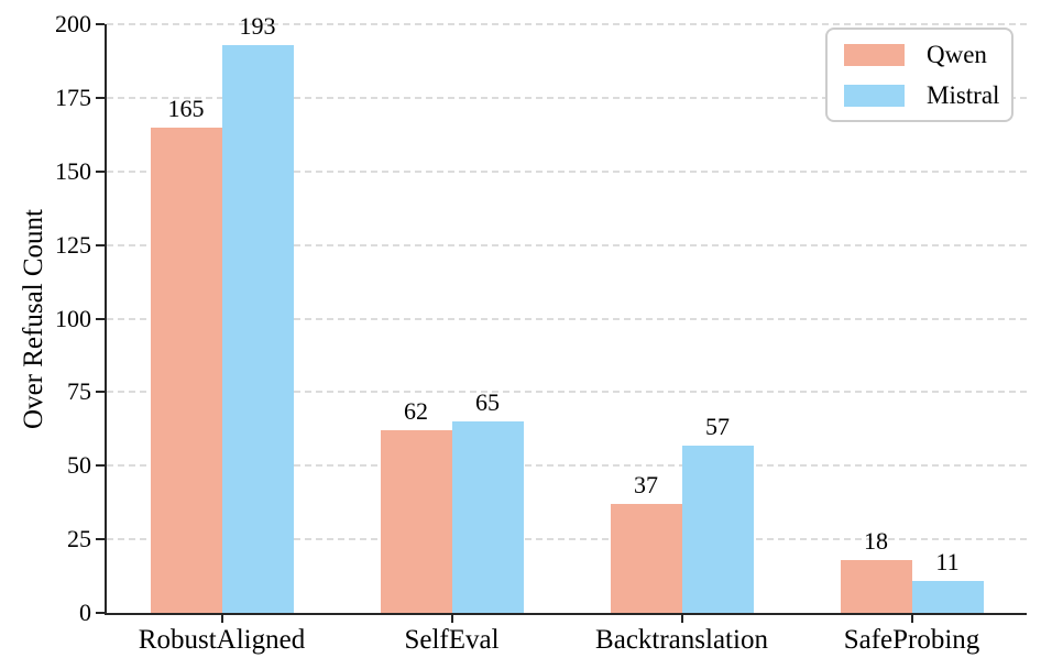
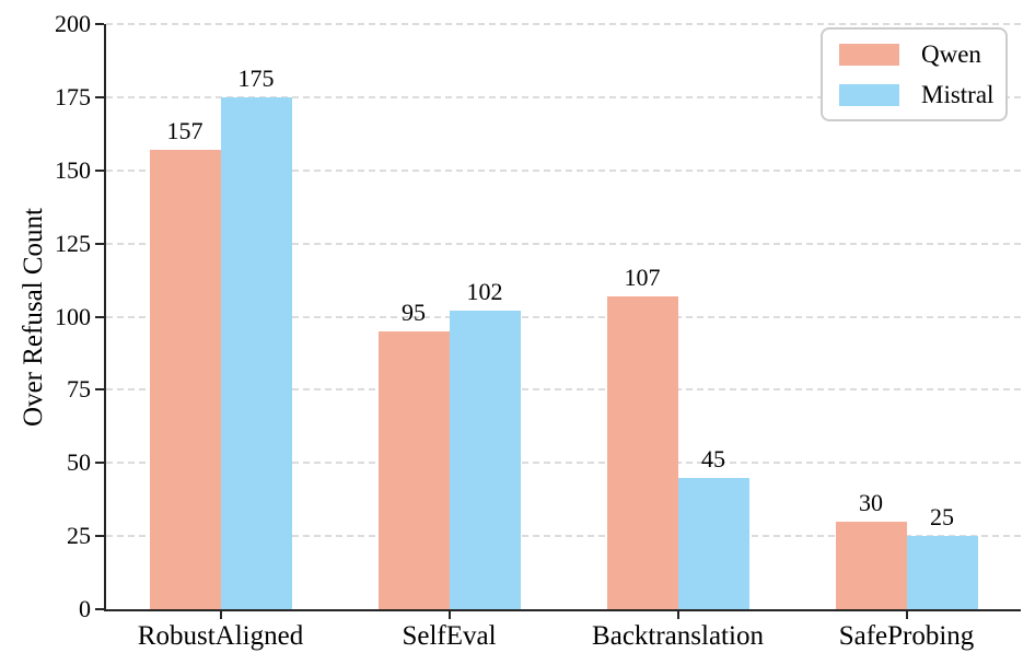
Qwen/RobustAligned: 165 -> 157
Mistral/RobustAligned: 193 -> 175
Qwen/SelfEval: 62 -> 95
Mistral/SelfEval: 65 -> 102
Qwen/Backtranslation: 37 -> 107
Mistral/Backtranslation: 57 -> 45
Qwen/SafeProbing: 18 -> 30
Mistral/SafeProbing: 11 -> 25
